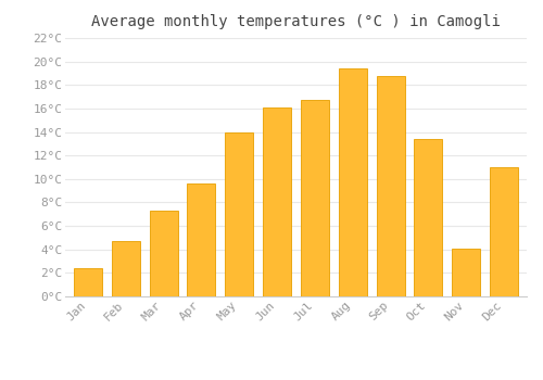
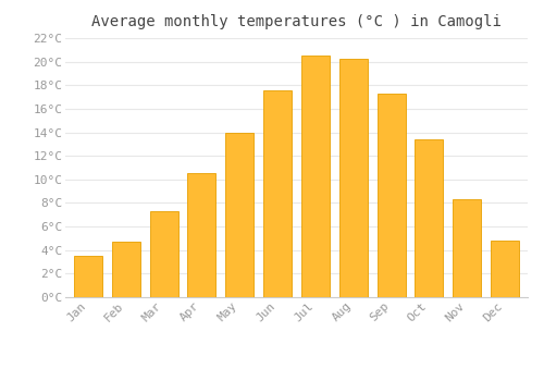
Jan: 2.4°C -> 3.5°C
Apr: 9.6°C -> 10.5°C
Jun: 16.1°C -> 17.6°C
Jul: 16.7°C -> 20.5°C
Aug: 19.4°C -> 20.2°C
Sep: 18.8°C -> 17.3°C
Nov: 4.1°C -> 8.3°C
Dec: 11.0°C -> 4.8°C
